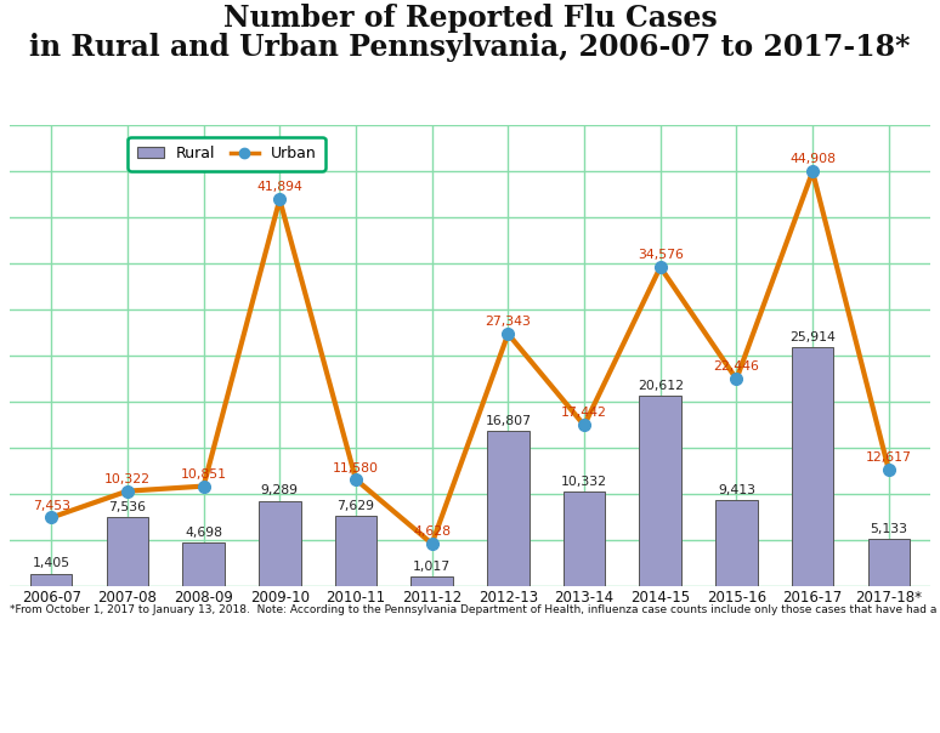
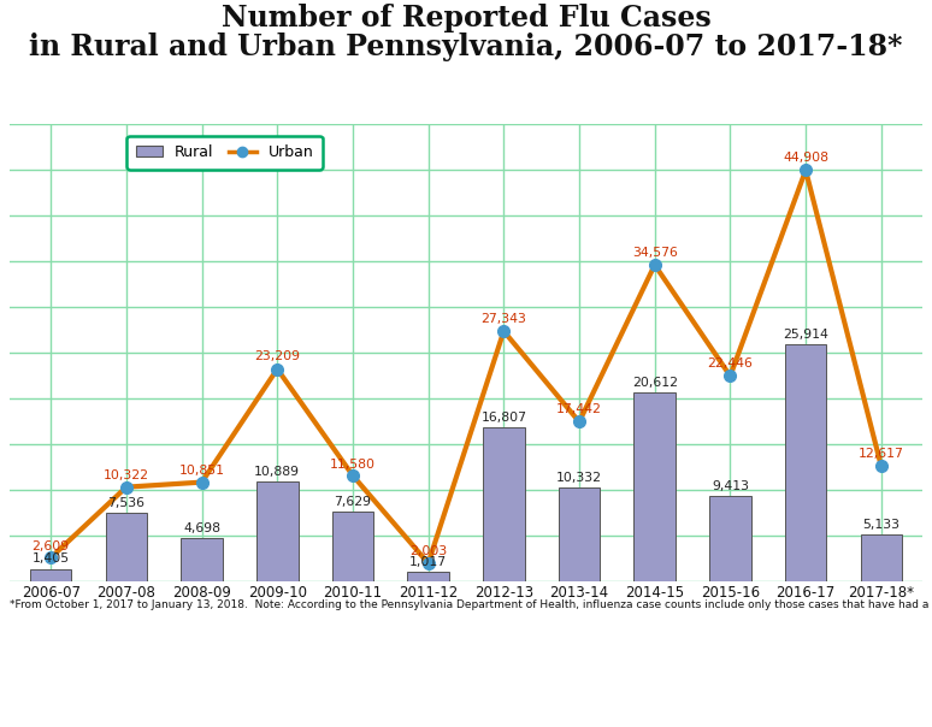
Urban/2006-07: 7,453 -> 2,609
Rural/2009-10: 9,289 -> 10,889
Urban/2009-10: 41,894 -> 23,209
Urban/2011-12: 4,628 -> 2,003
